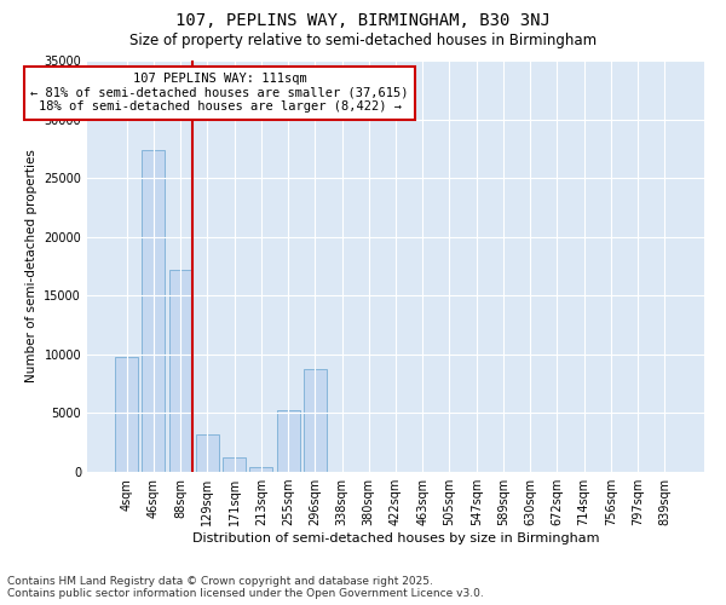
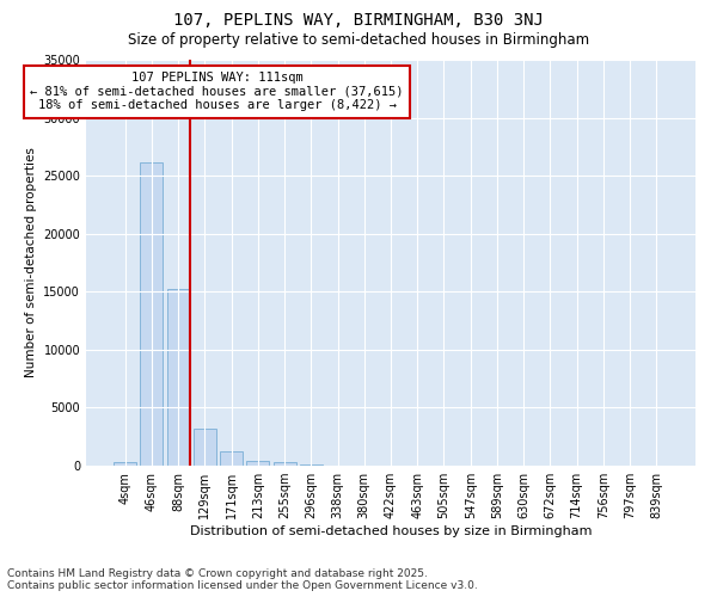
4sqm: 9800 -> 400
46sqm: 27400 -> 26100
88sqm: 17200 -> 15200
255sqm: 5200 -> 300
296sqm: 8800 -> 100
